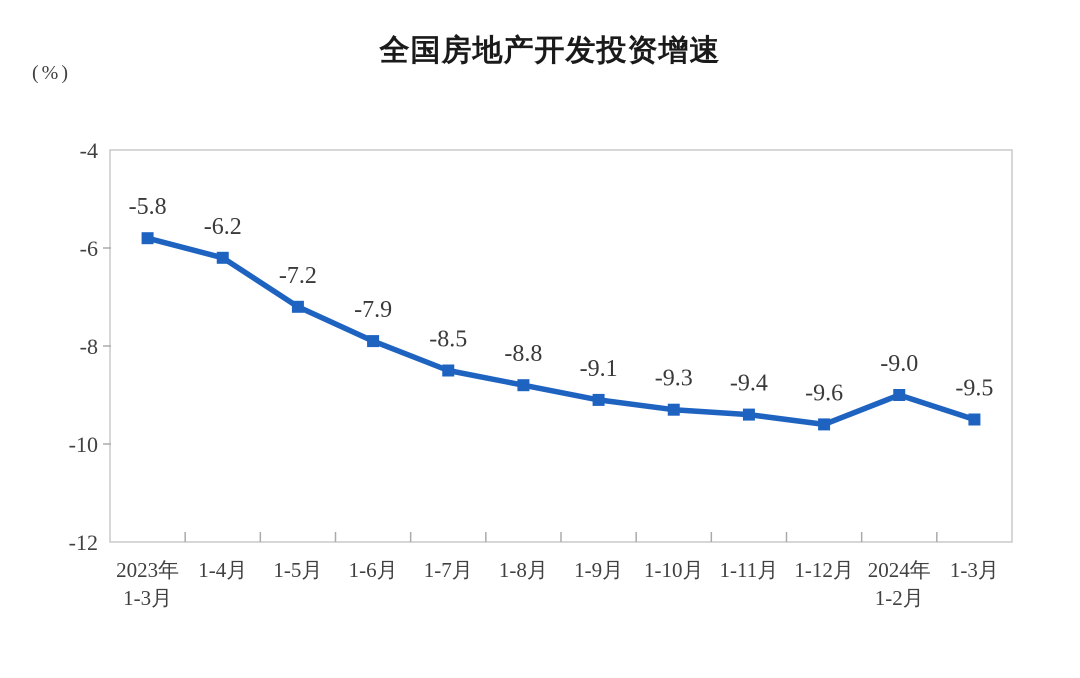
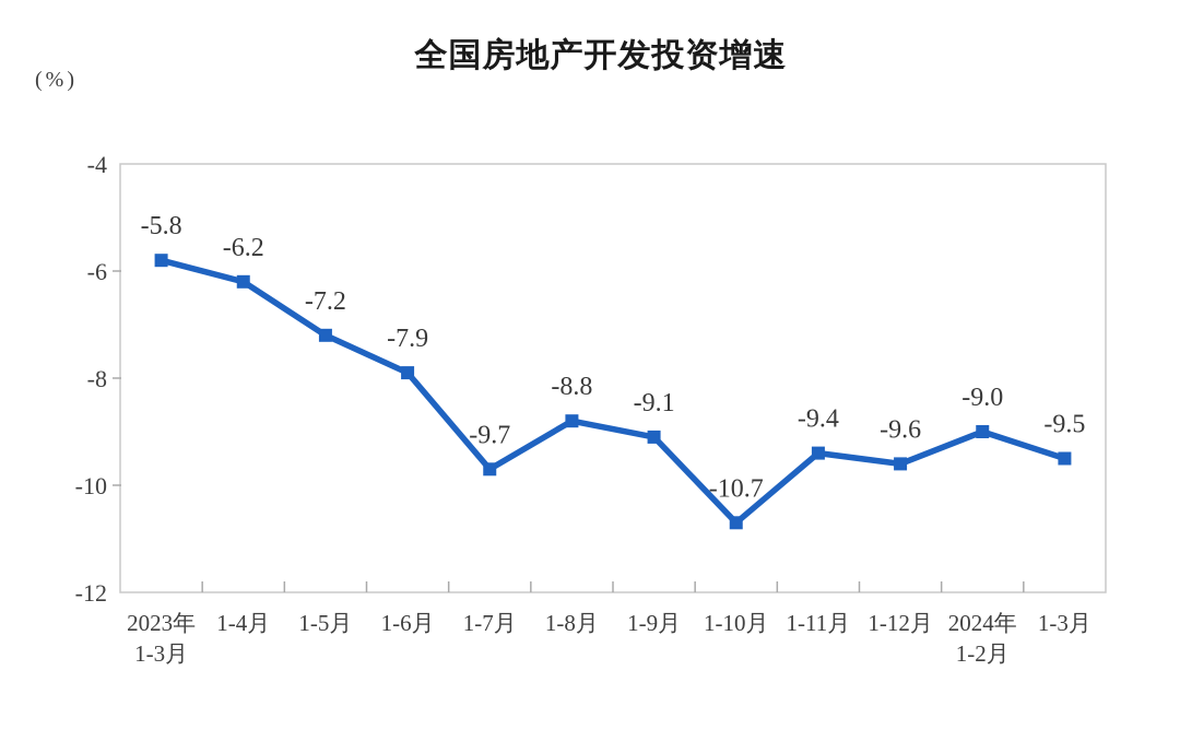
1-7月: -8.5 -> -9.7
1-10月: -9.3 -> -10.7
